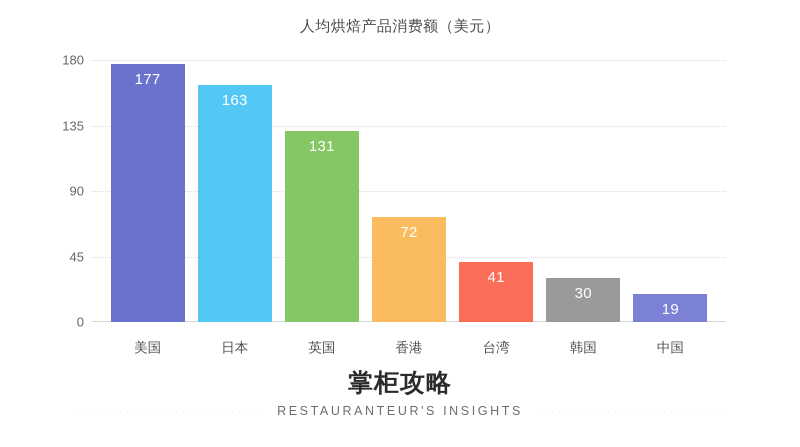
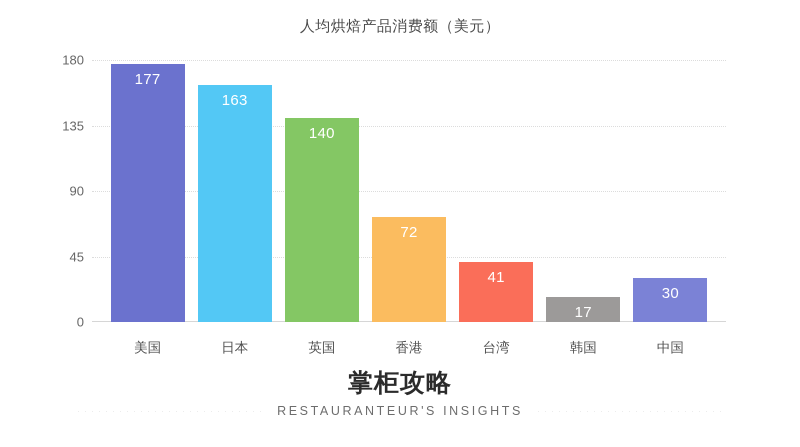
英国: 131 -> 140
韩国: 30 -> 17
中国: 19 -> 30
